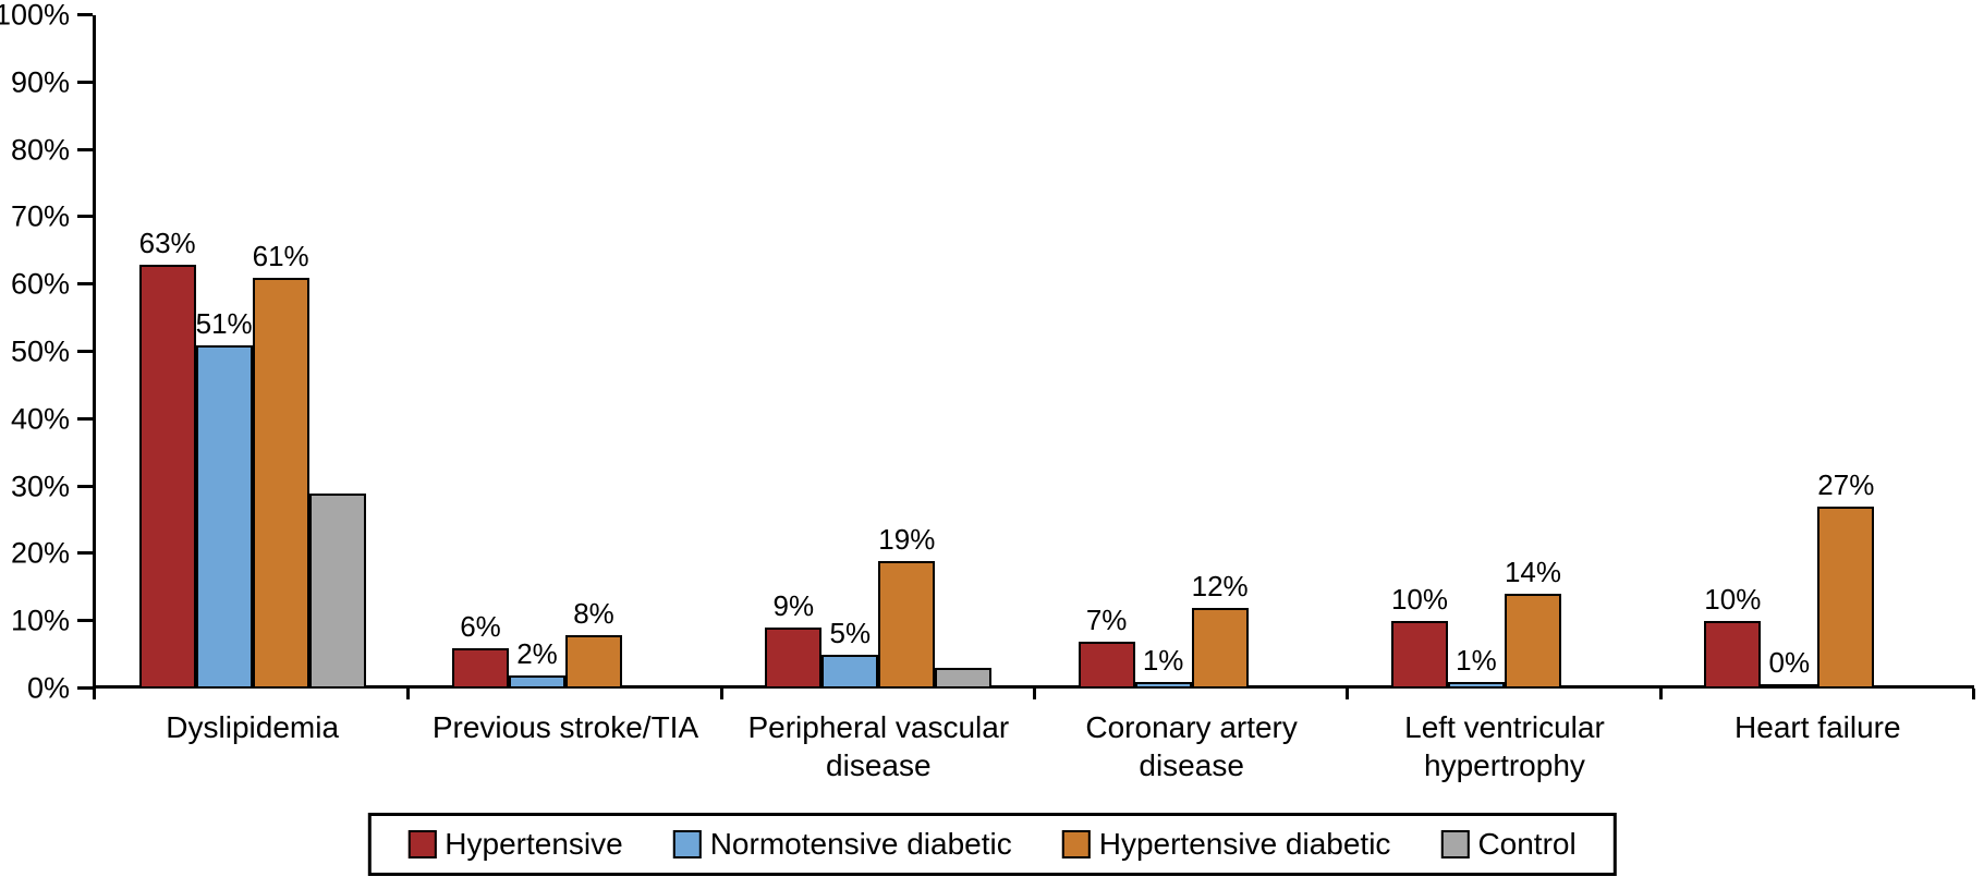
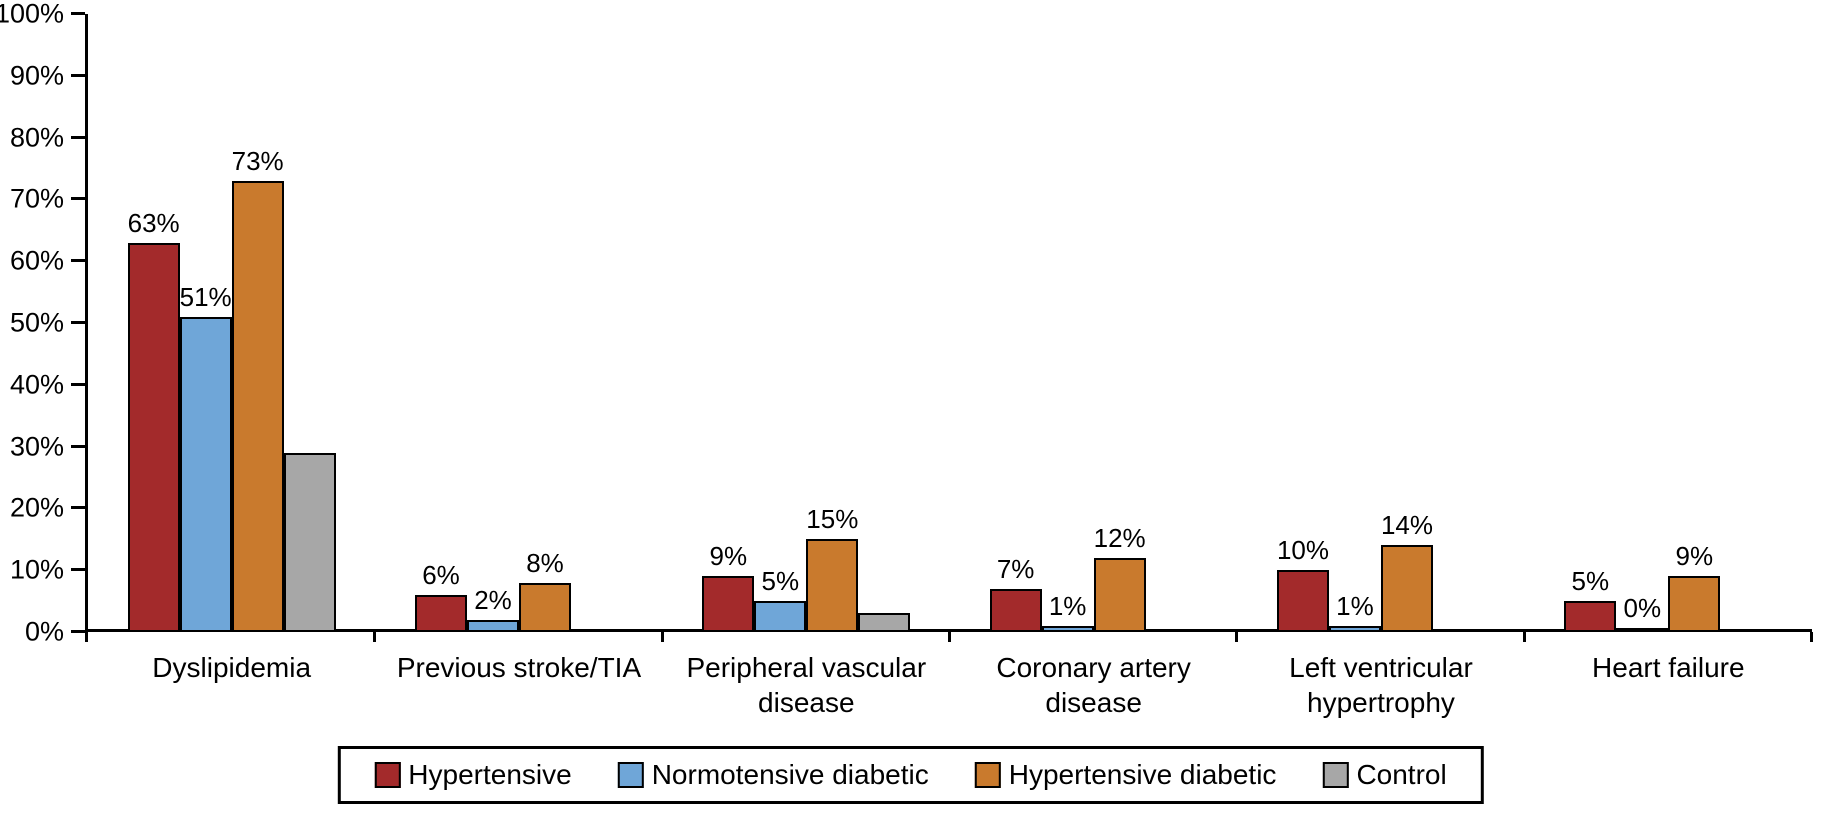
Hypertensive diabetic/Dyslipidemia: 61% -> 73%
Hypertensive diabetic/Peripheral vascular disease: 19% -> 15%
Hypertensive/Heart failure: 10% -> 5%
Hypertensive diabetic/Heart failure: 27% -> 9%
